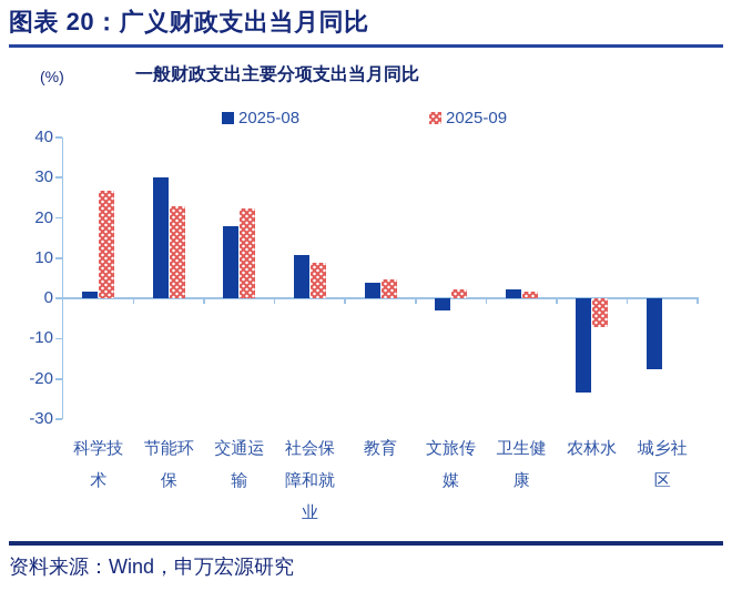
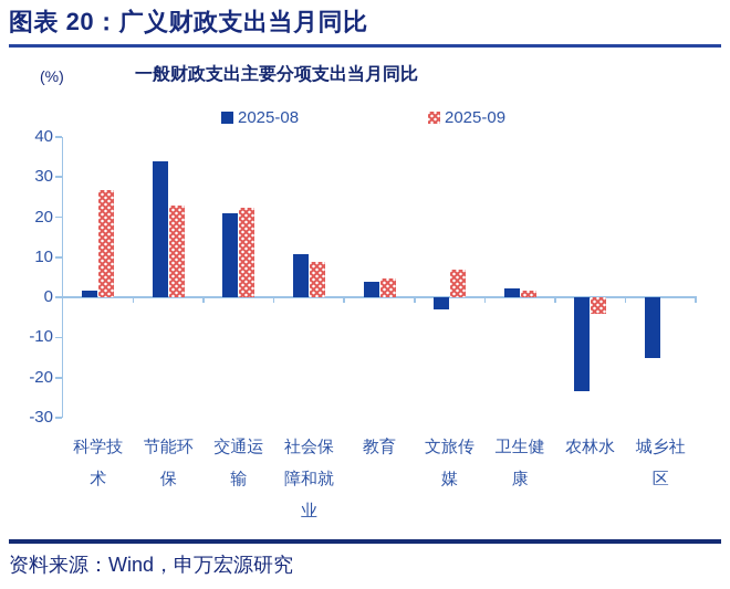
2025-08/节能环保: 30 -> 34
2025-08/交通运输: 18 -> 21
2025-09/文旅传媒: 2 -> 7
2025-09/农林水: -7 -> -4
2025-08/城乡社区: -18 -> -15
